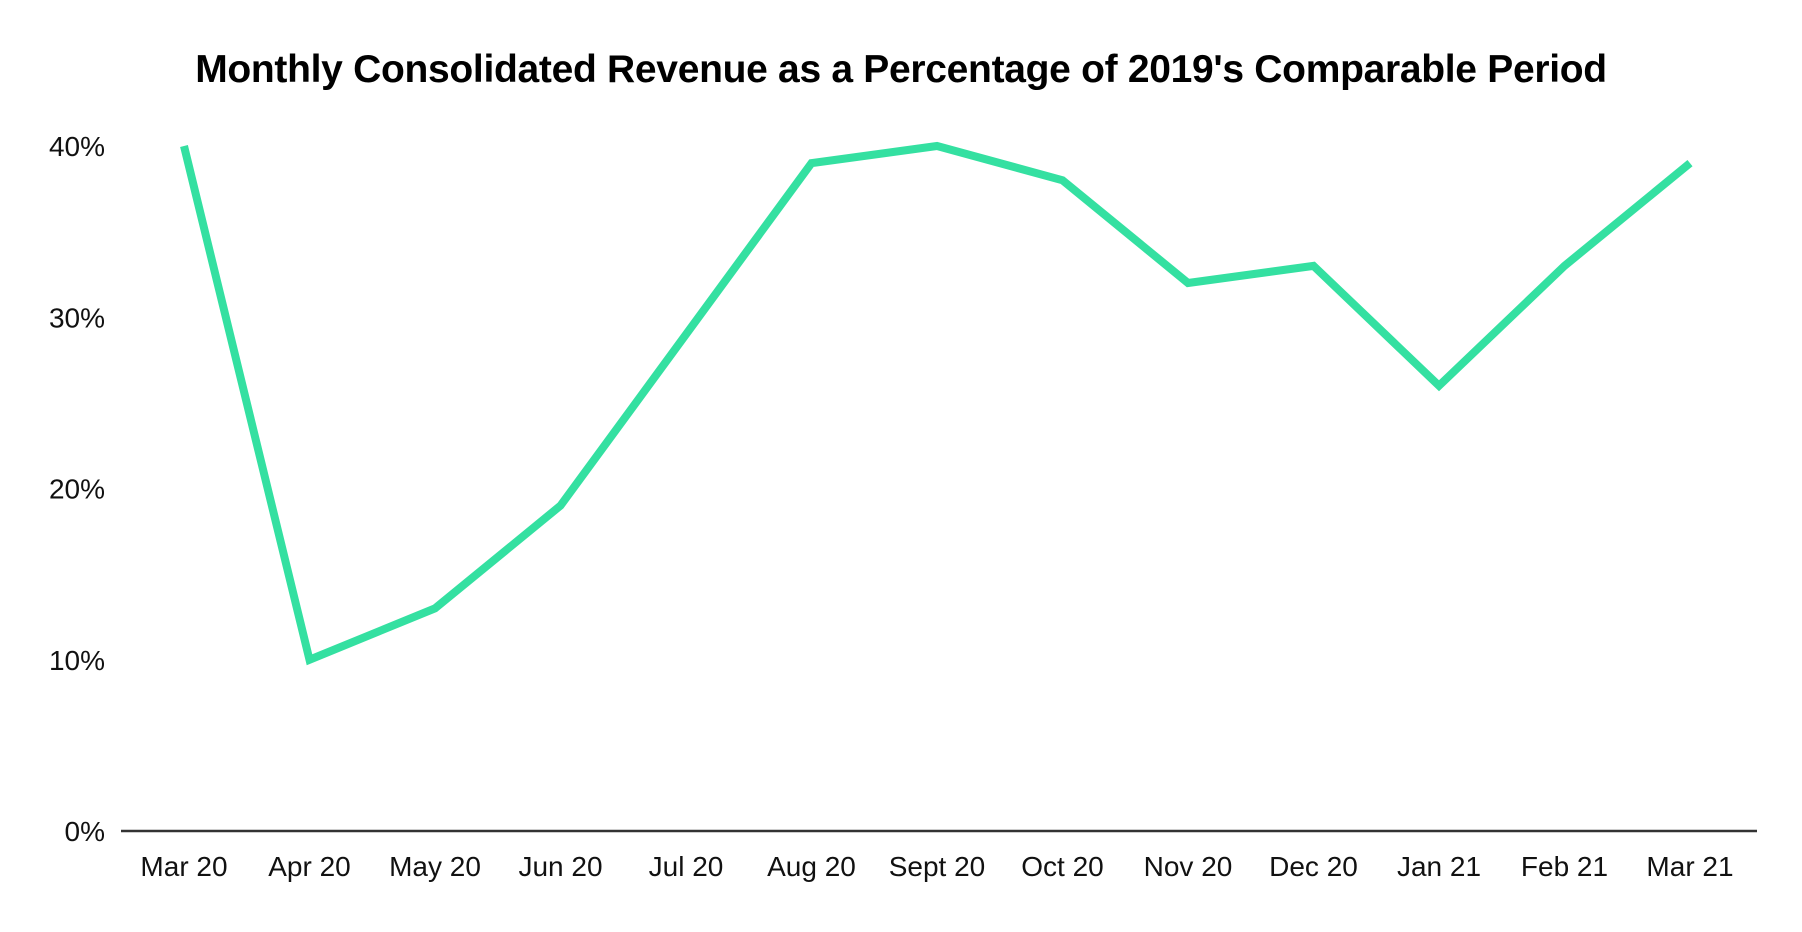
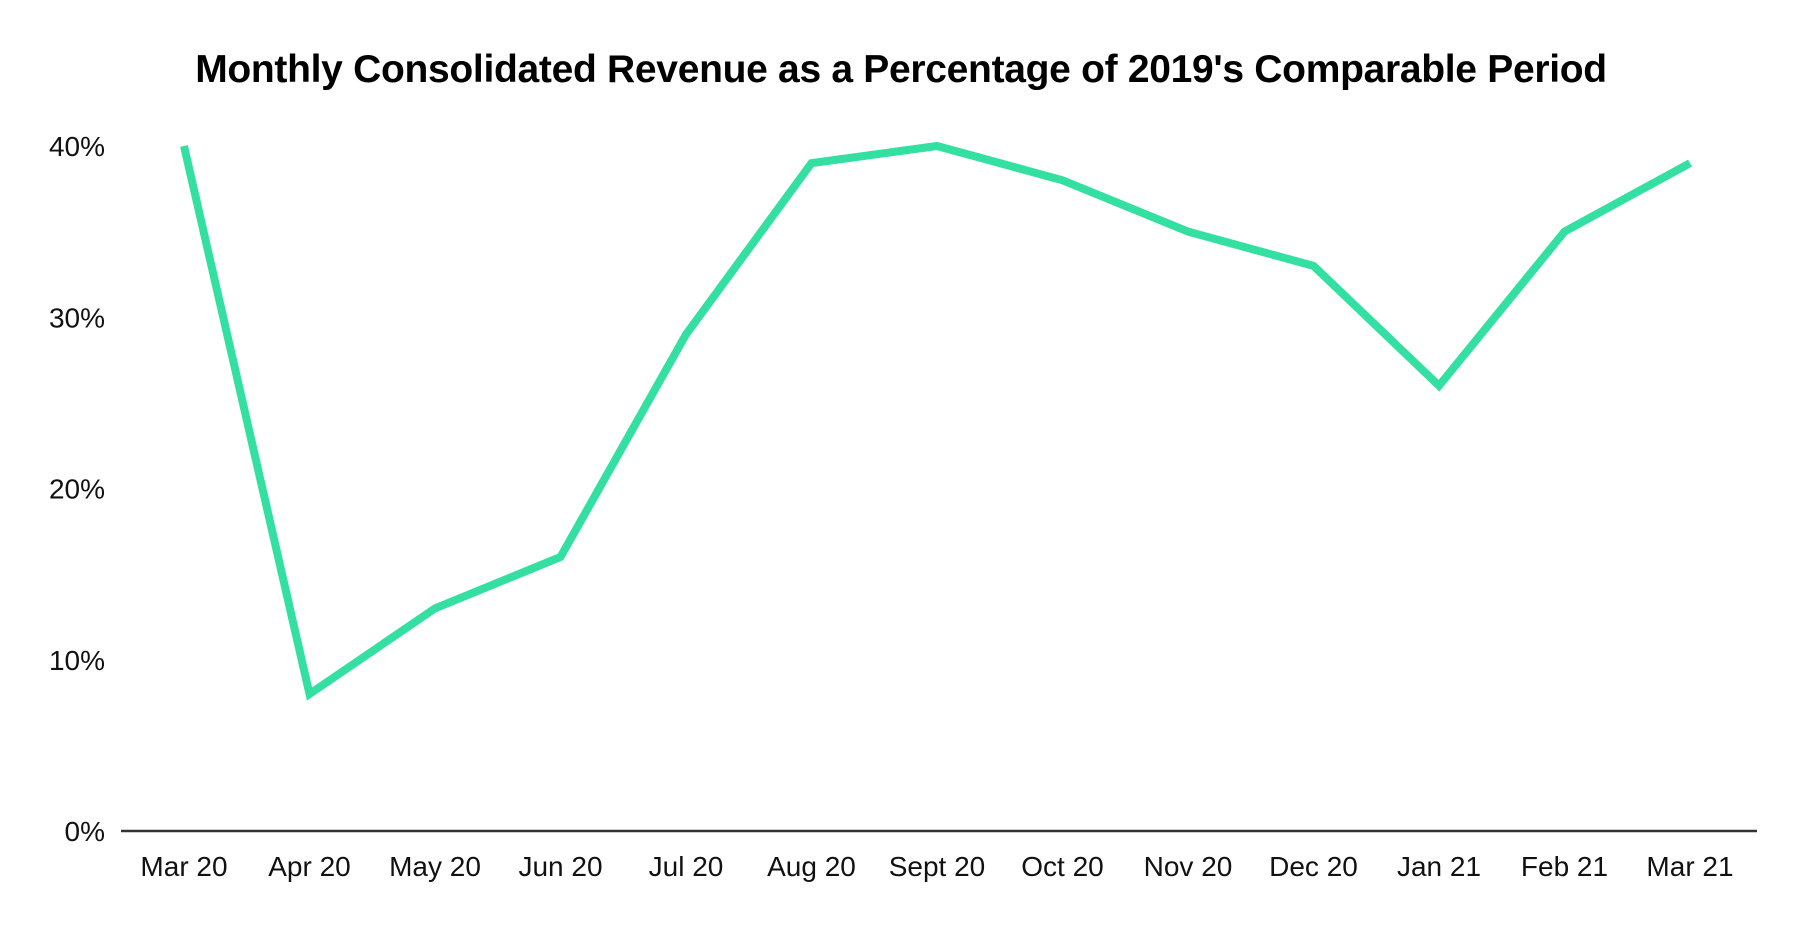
Apr 20: 10% -> 8%
Jun 20: 19% -> 16%
Nov 20: 32% -> 35%
Feb 21: 33% -> 35%
